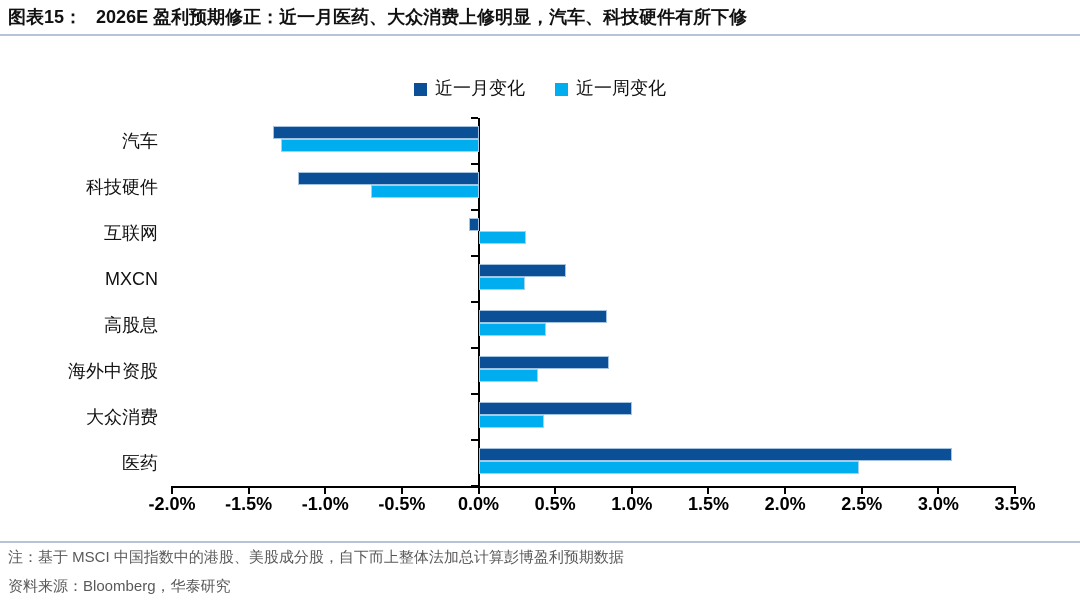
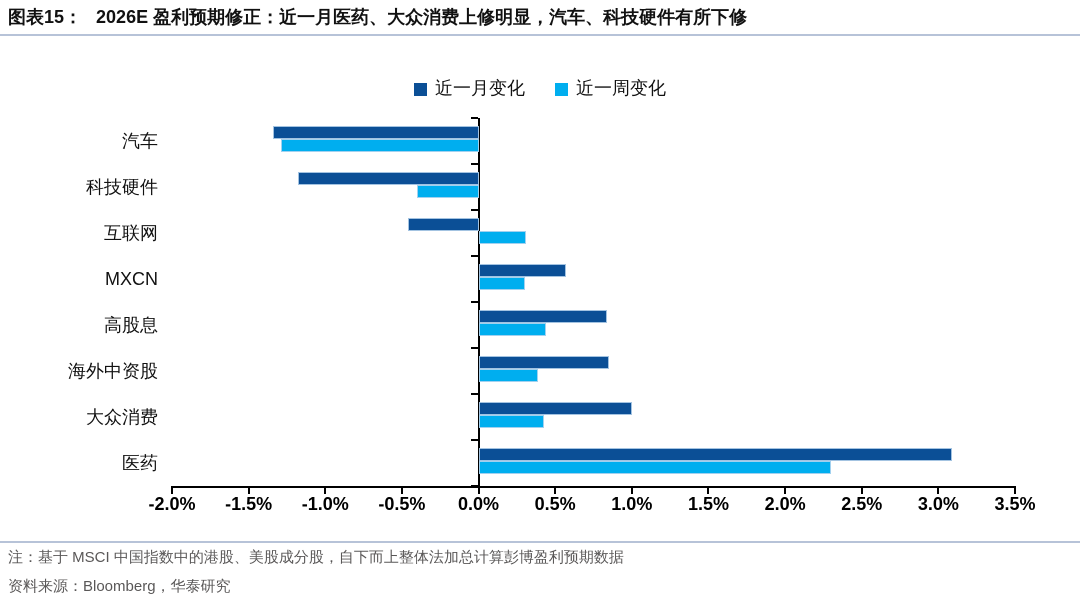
近一周变化/科技硬件: -0.70% -> -0.40%
近一月变化/互联网: -0.06% -> -0.46%
近一周变化/医药: 2.48% -> 2.30%
